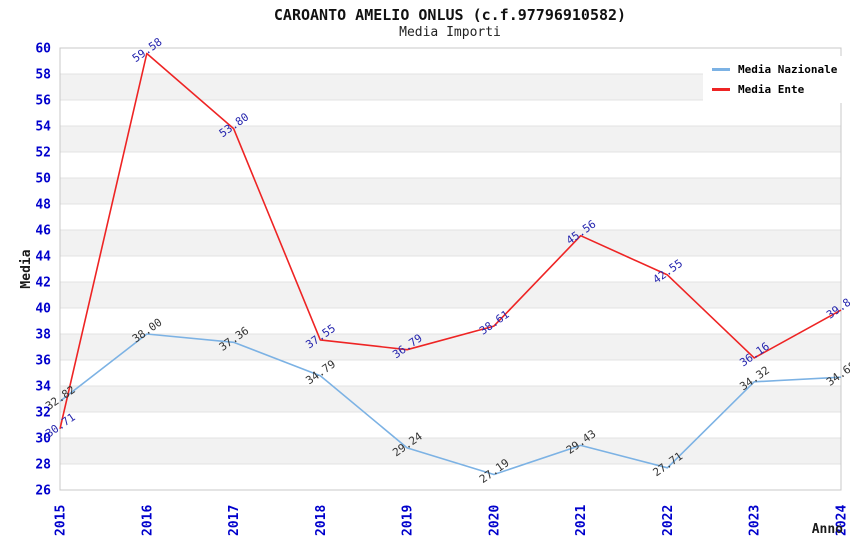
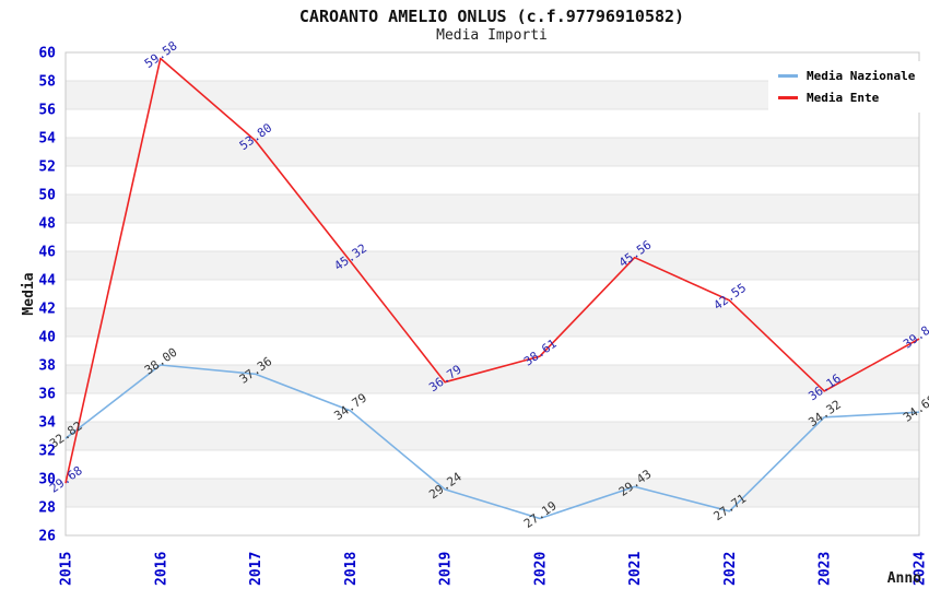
Media Ente/2015: 30.71 -> 29.68
Media Ente/2018: 37.55 -> 45.32
